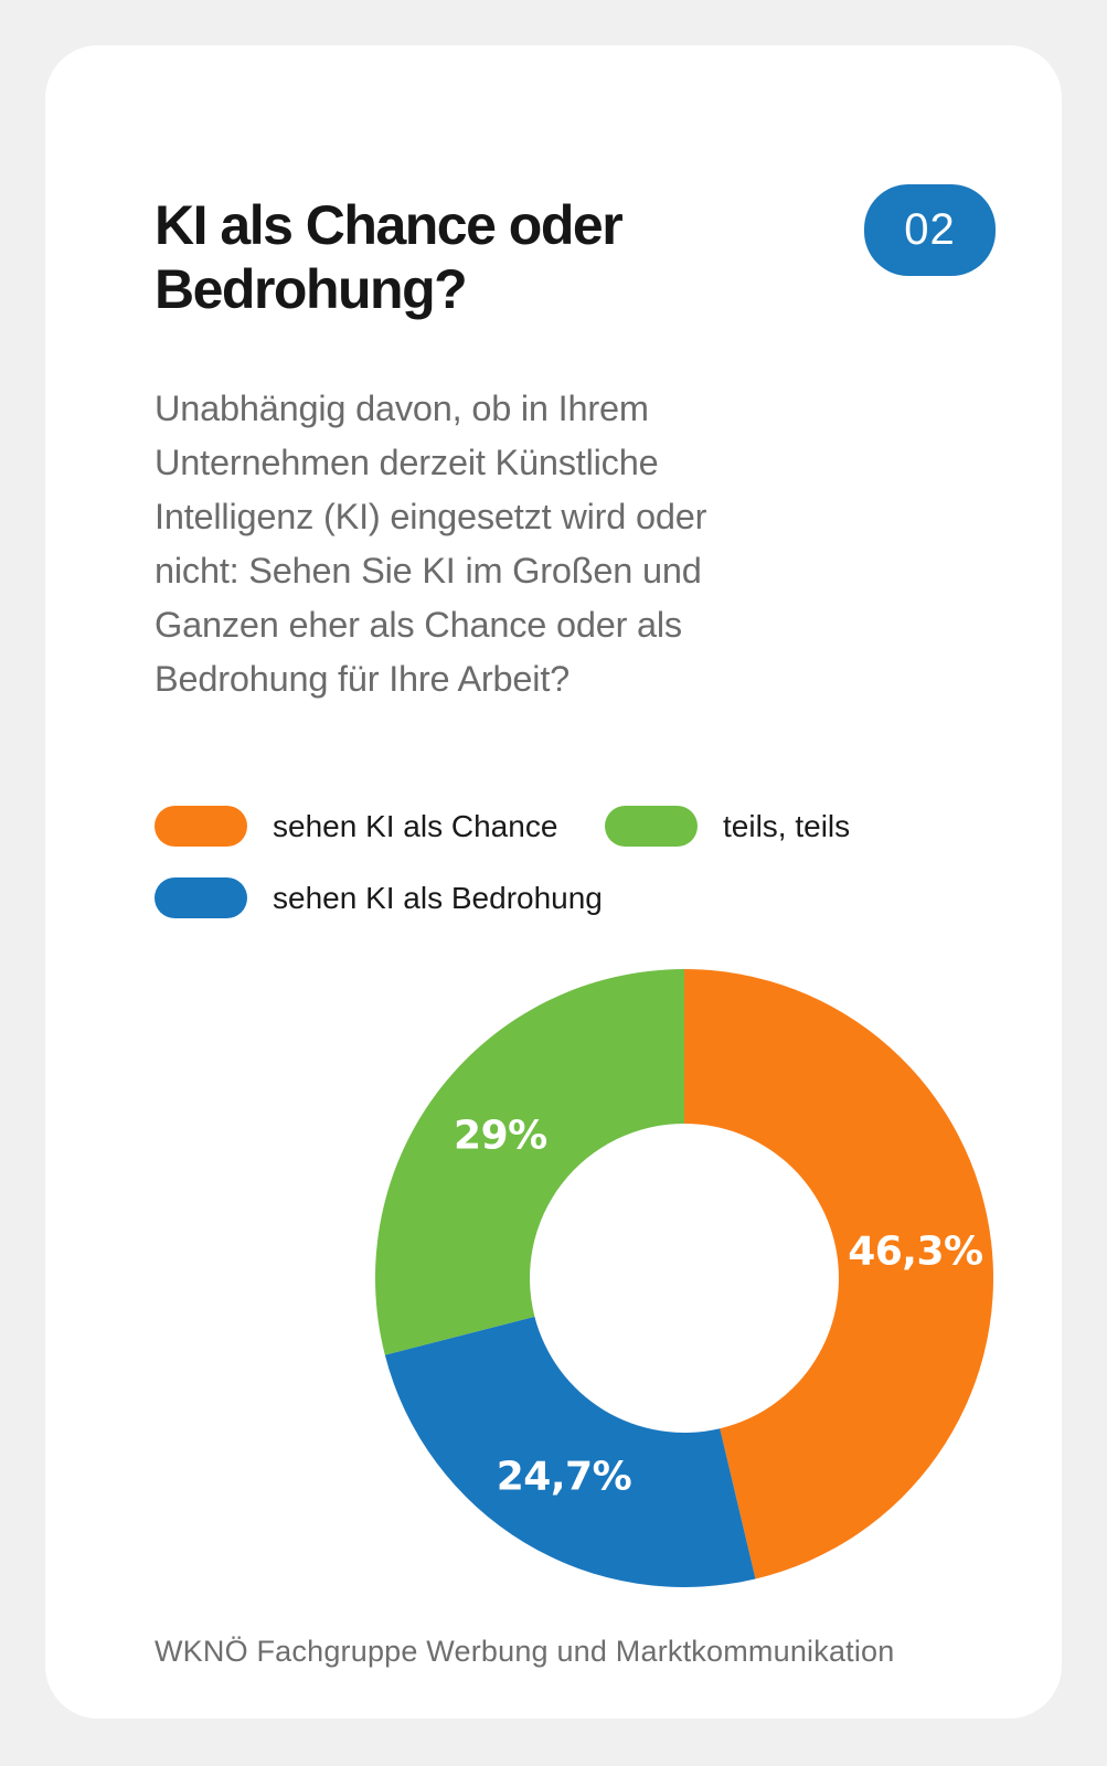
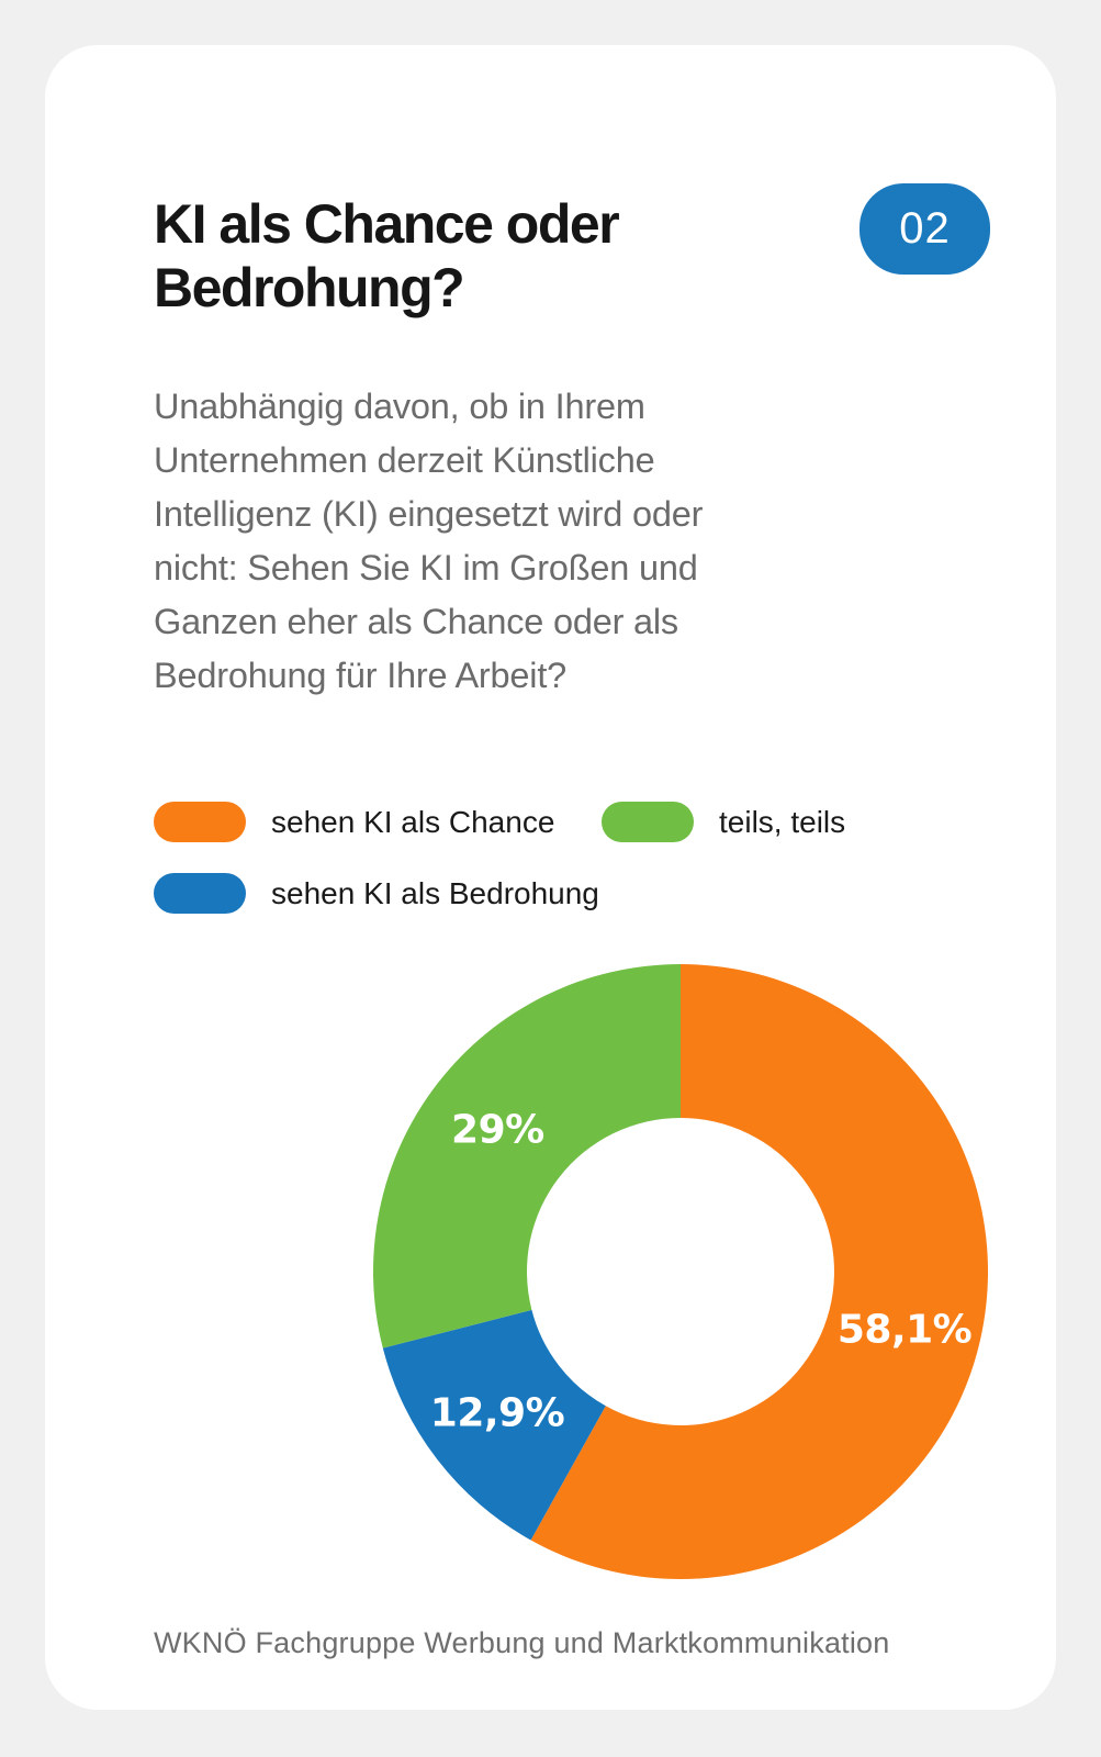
sehen KI als Chance: 46,3% -> 58,1%
sehen KI als Bedrohung: 24,7% -> 12,9%
